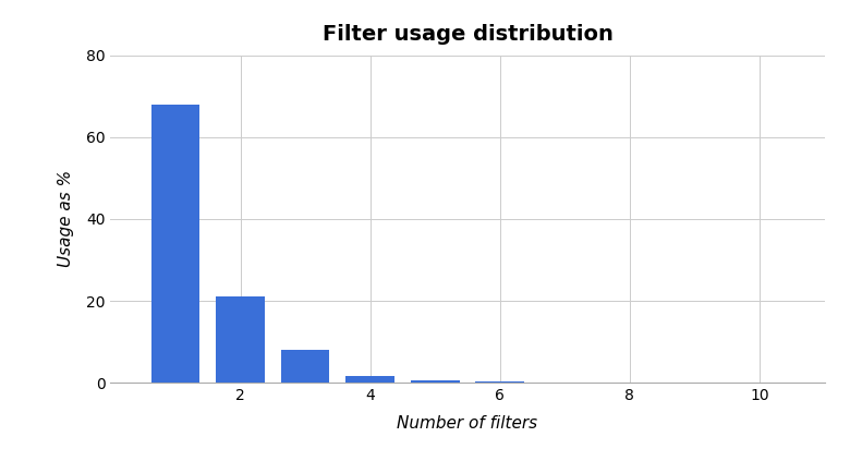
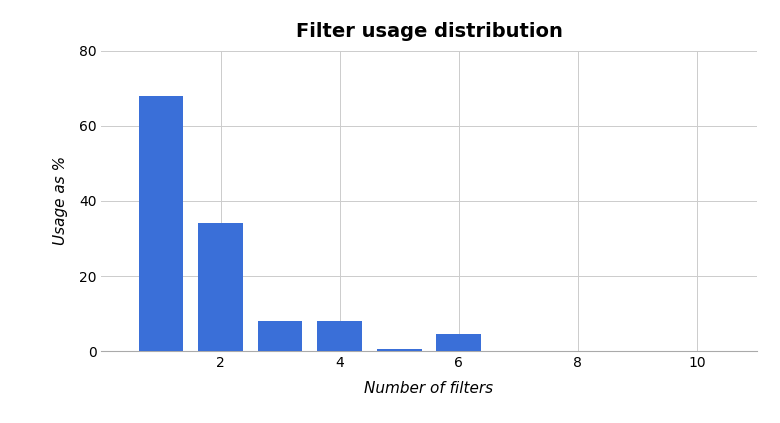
2: 21.0 -> 34.0
4: 1.5 -> 8.0
6: 0.3 -> 4.5
